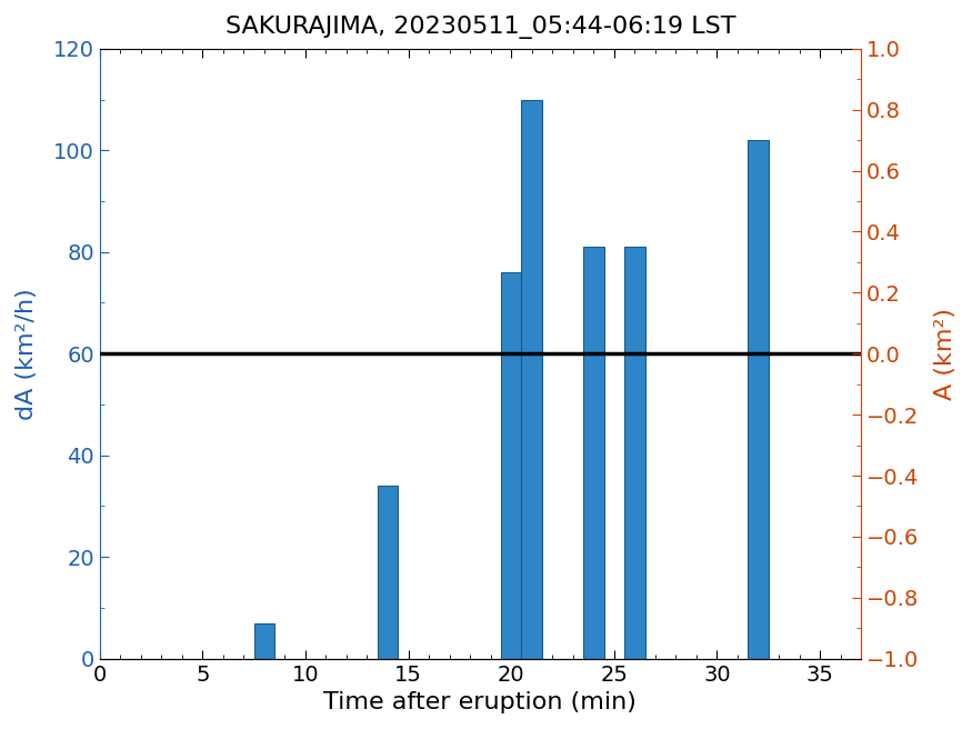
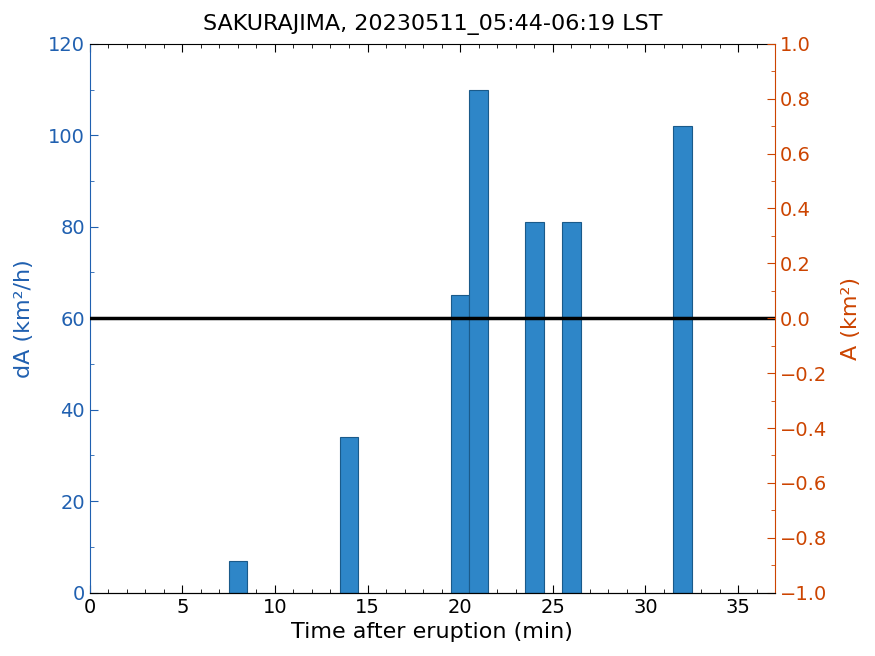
20: 76 -> 65
